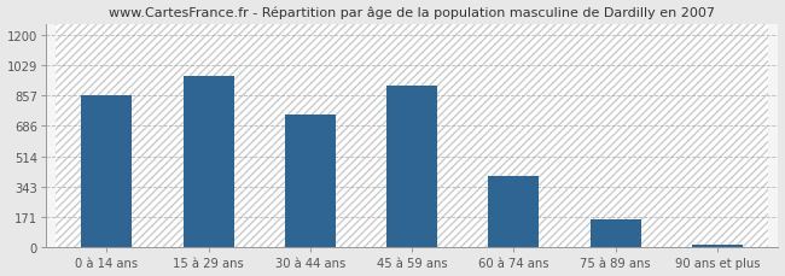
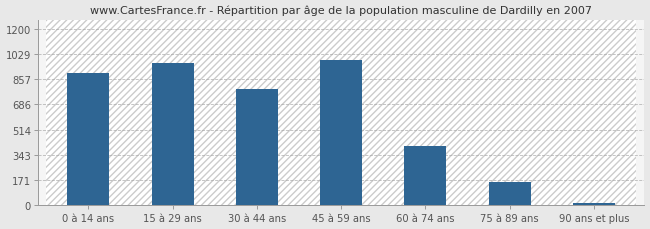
0 à 14 ans: 860 -> 900
30 à 44 ans: 750 -> 790
45 à 59 ans: 910 -> 990
